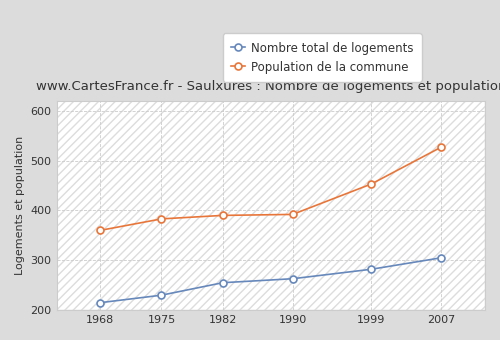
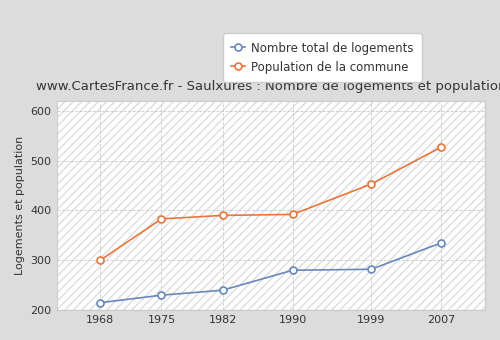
Population de la commune/1968: 360 -> 300
Nombre total de logements/1982: 255 -> 240
Nombre total de logements/1990: 263 -> 280
Nombre total de logements/2007: 305 -> 335
